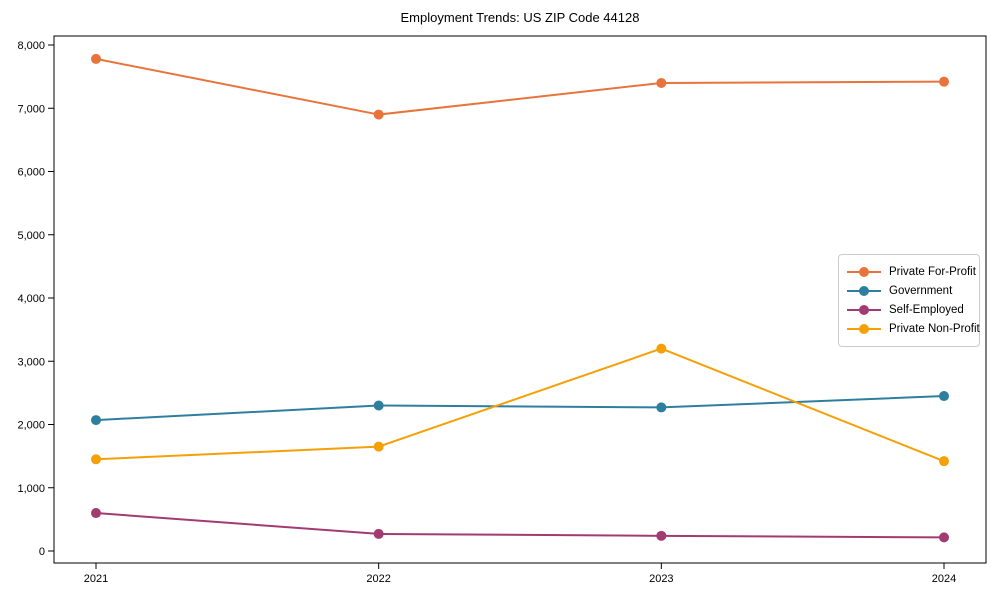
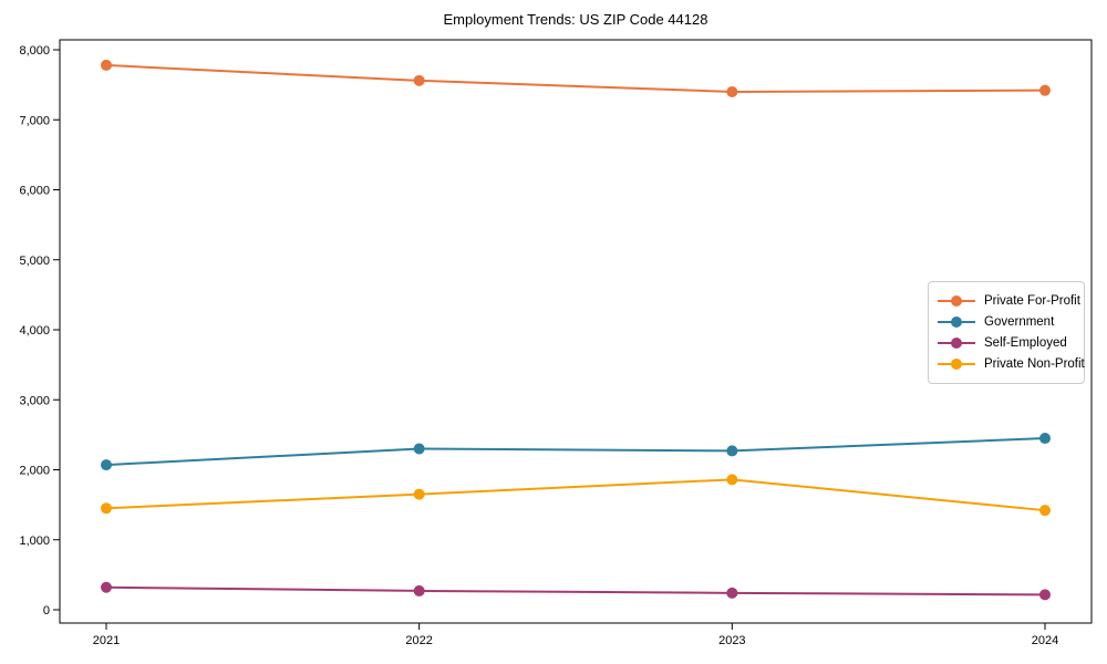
Self-Employed/2021: 600 -> 300
Private For-Profit/2022: 6900 -> 7600
Private Non-Profit/2023: 3200 -> 1900
